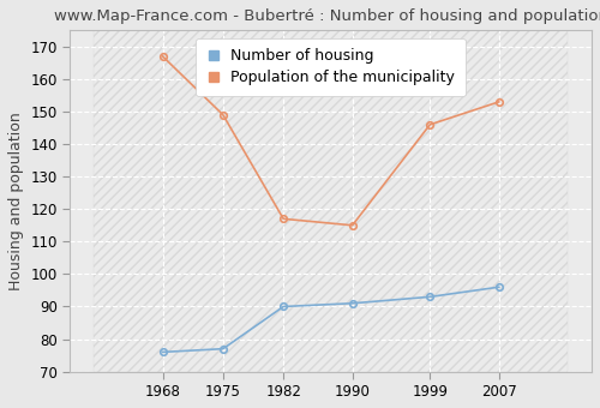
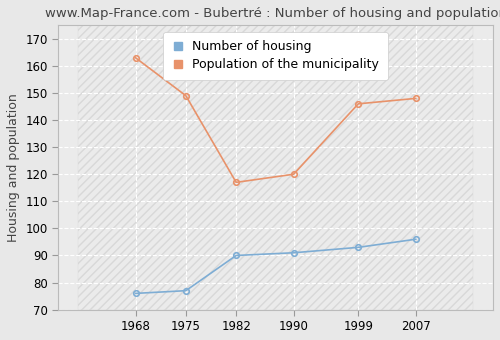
Population of the municipality/1968: 167 -> 163
Population of the municipality/1990: 115 -> 120
Population of the municipality/2007: 153 -> 148
